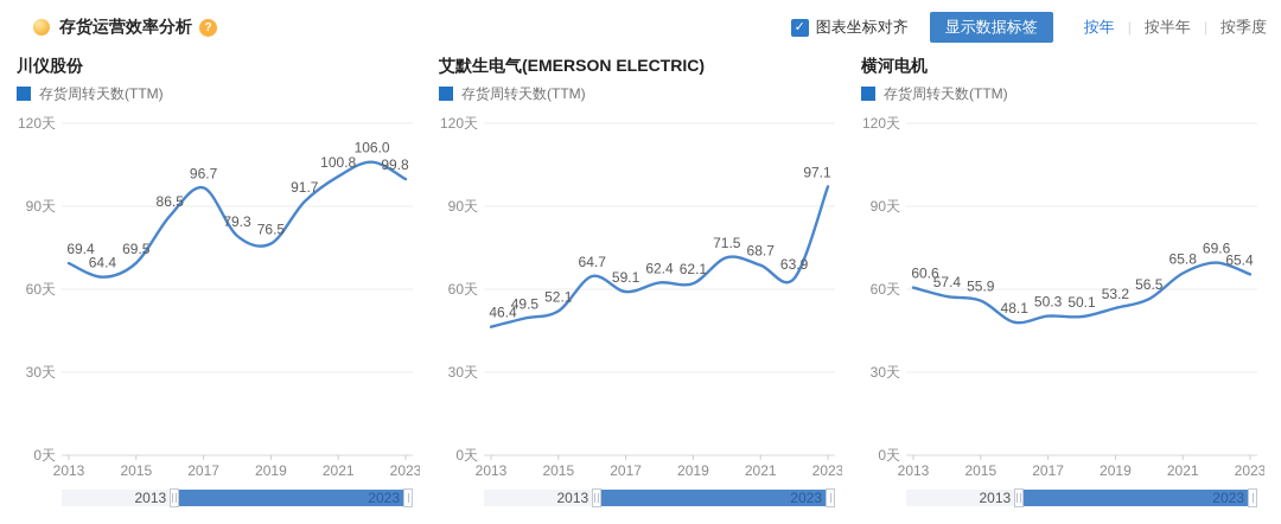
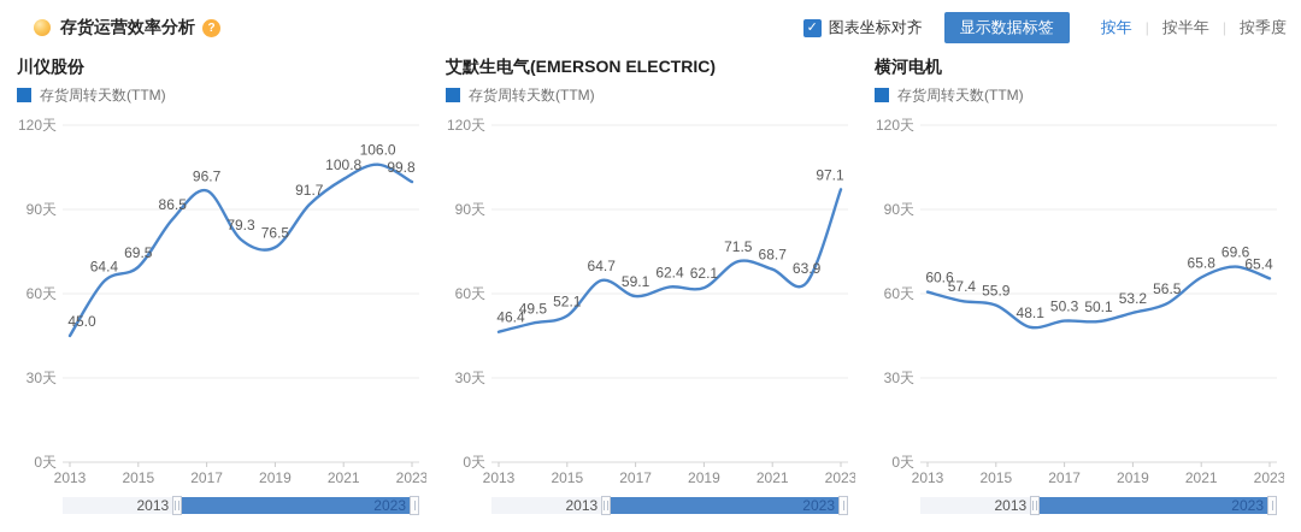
川仪股份/2013: 69.4 -> 45.0
